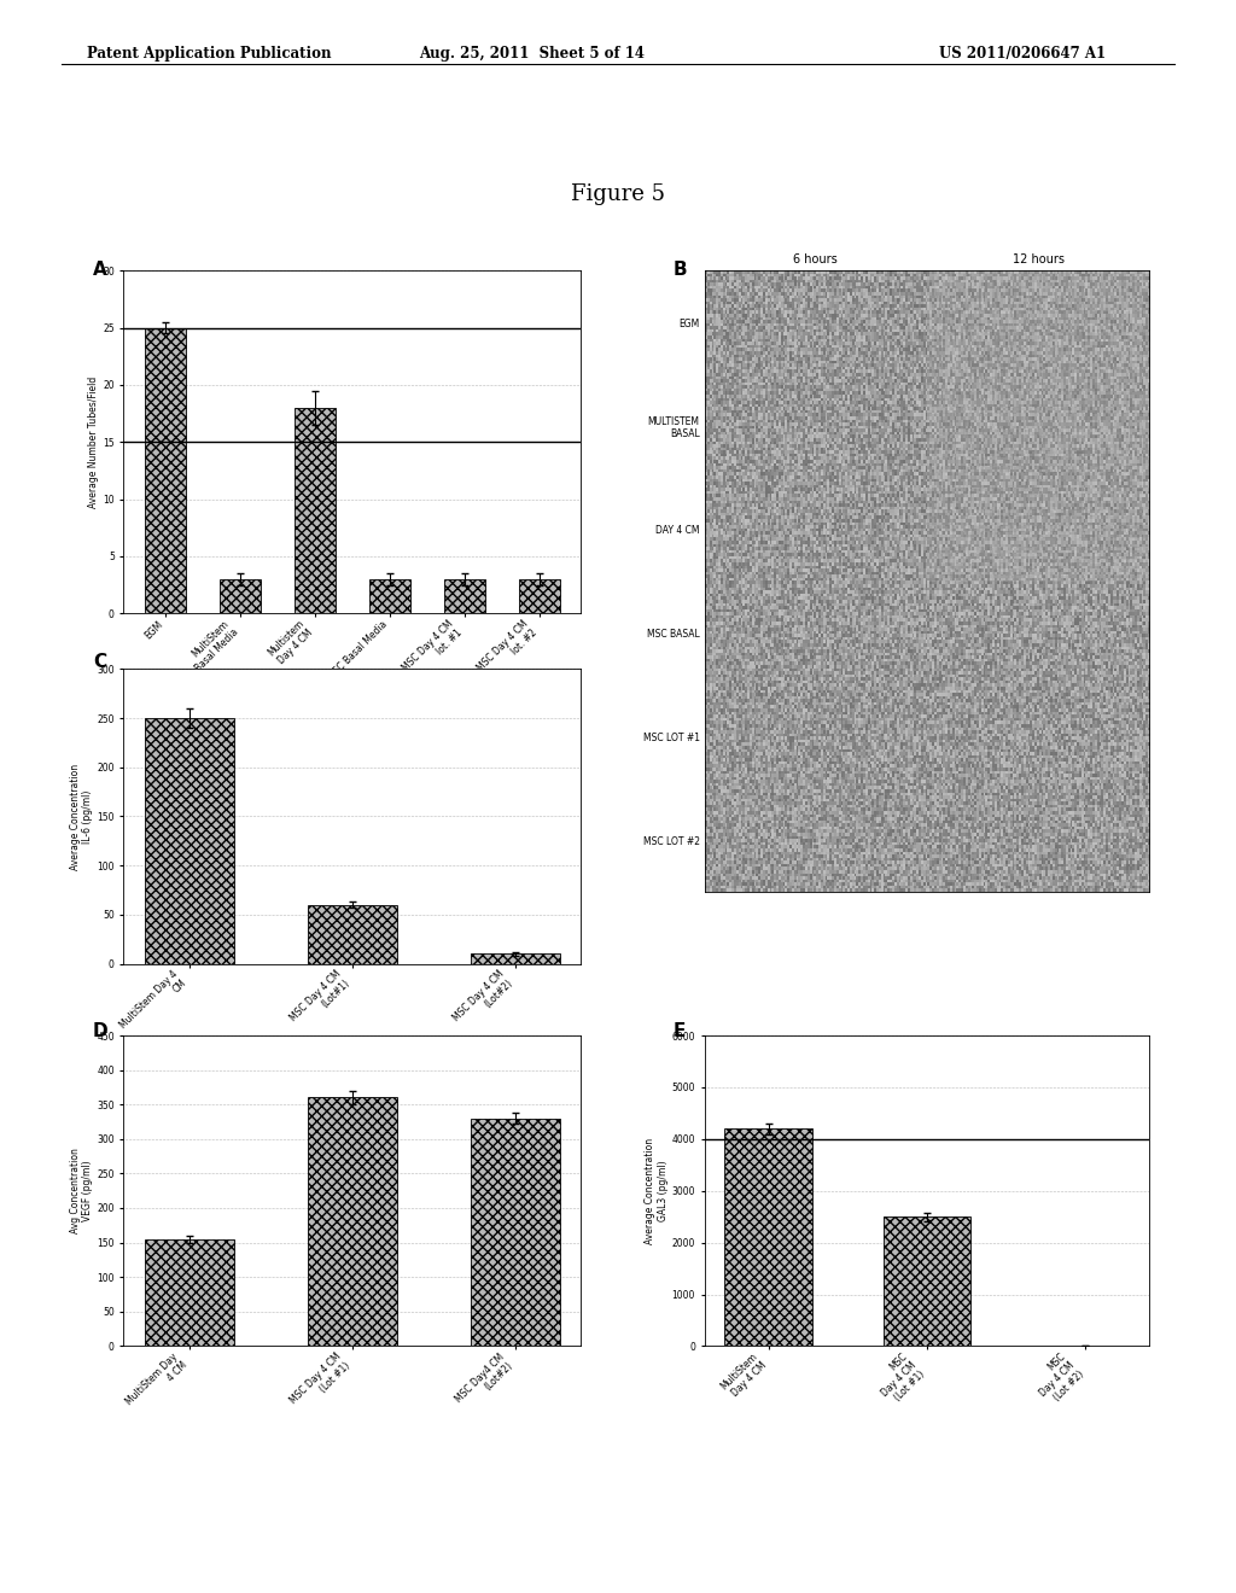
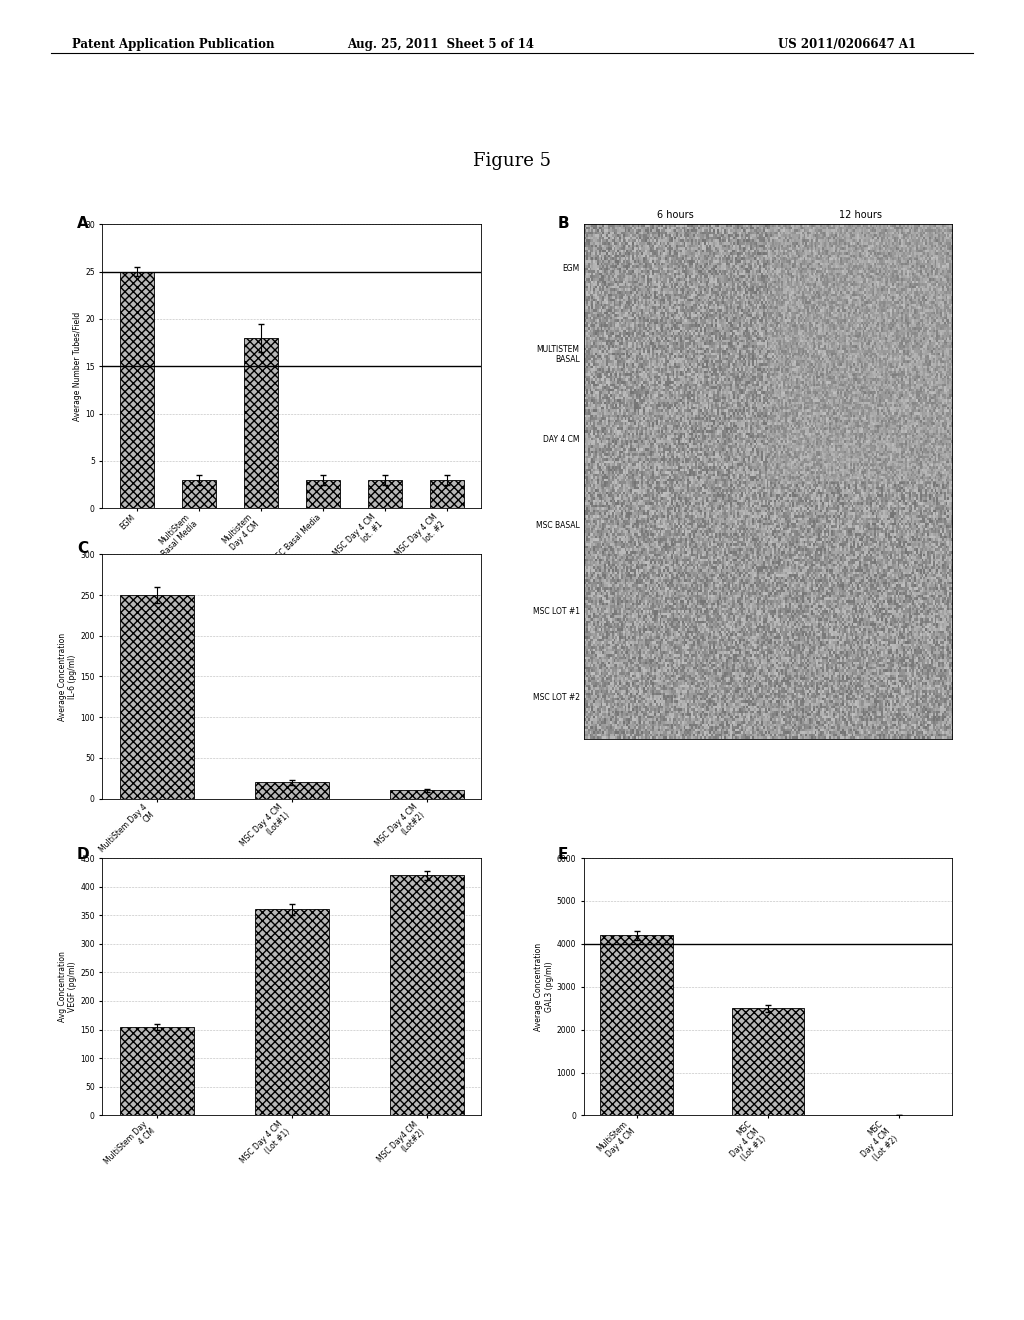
MSC Day 4 CM (Lot#1): 60 -> 20
MSC Day4 CM (Lot#2): 330 -> 420
